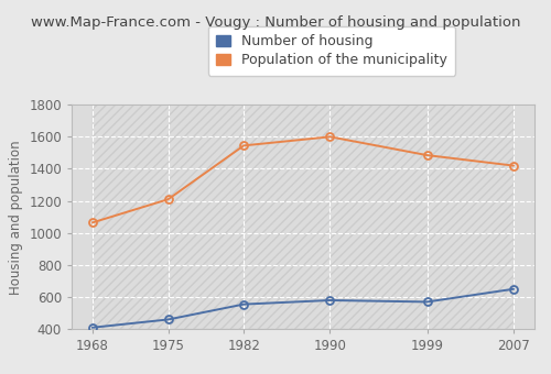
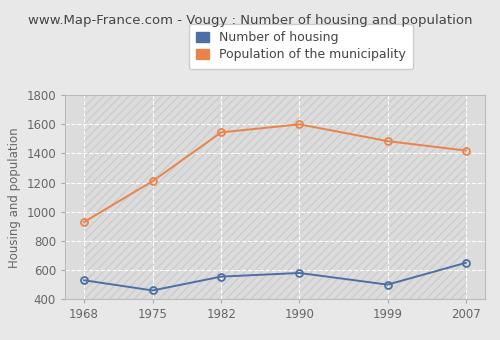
Number of housing/1968: 410 -> 530
Population of the municipality/1968: 1060 -> 930
Number of housing/1999: 570 -> 500
